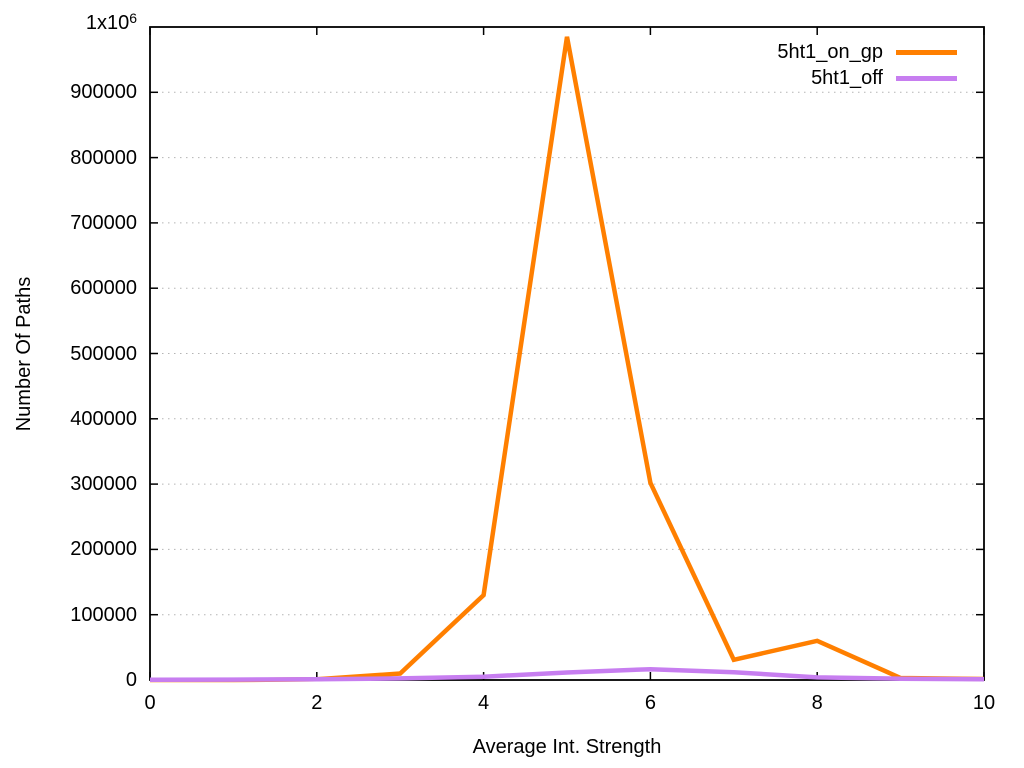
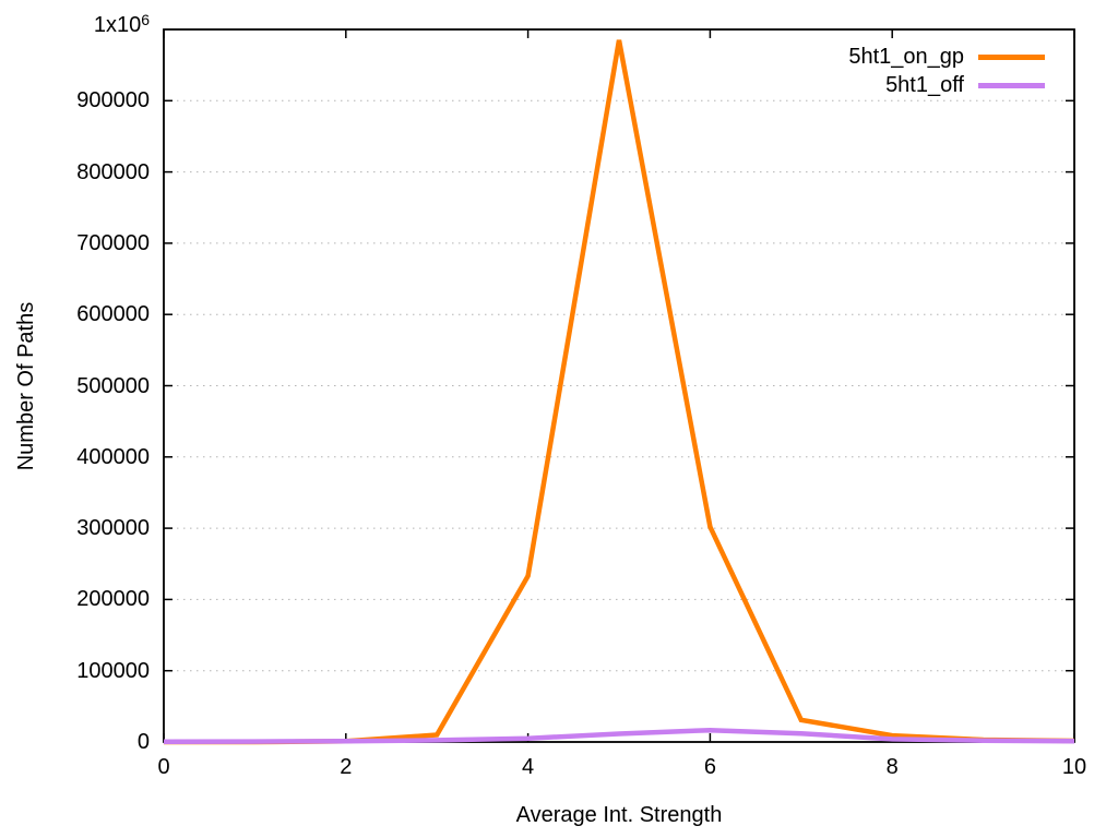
5ht1_on_gp/4: 130000 -> 230000
5ht1_on_gp/8: 60000 -> 10000
